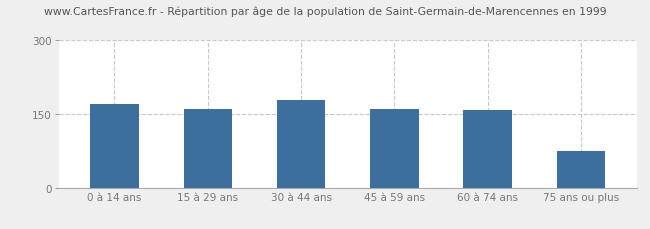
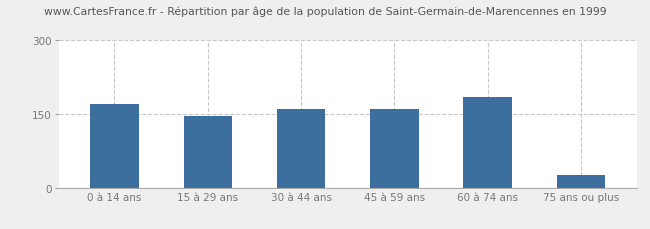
15 à 29 ans: 161 -> 145
30 à 44 ans: 179 -> 160
60 à 74 ans: 158 -> 185
75 ans ou plus: 75 -> 25
